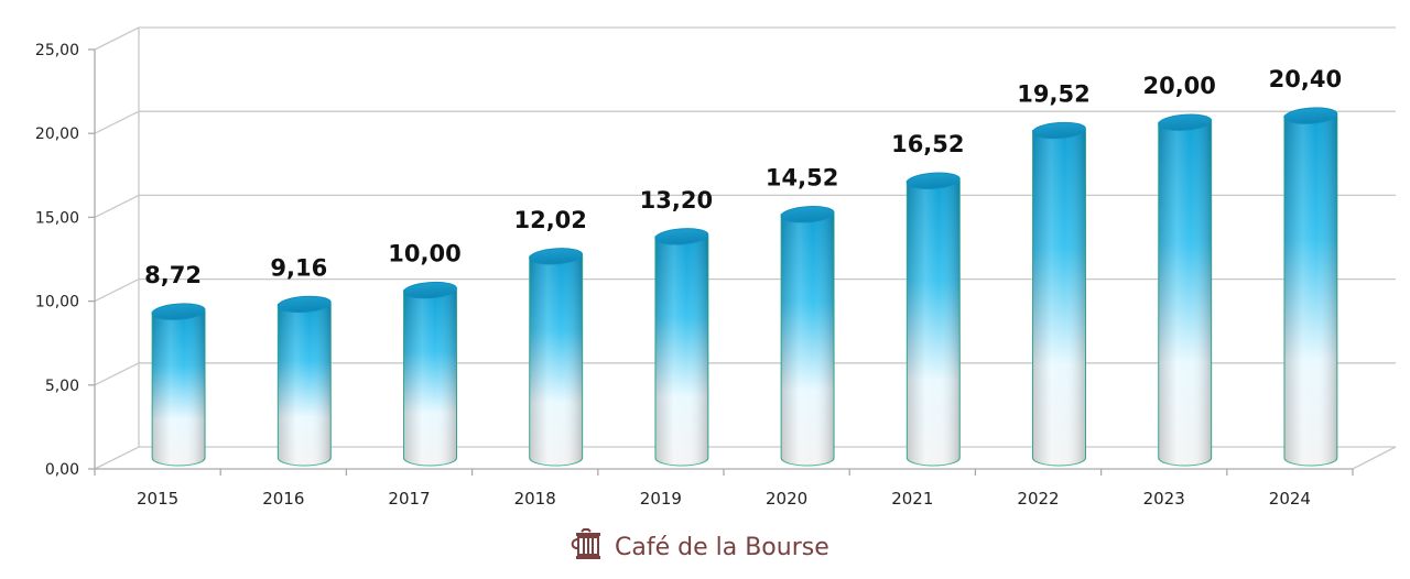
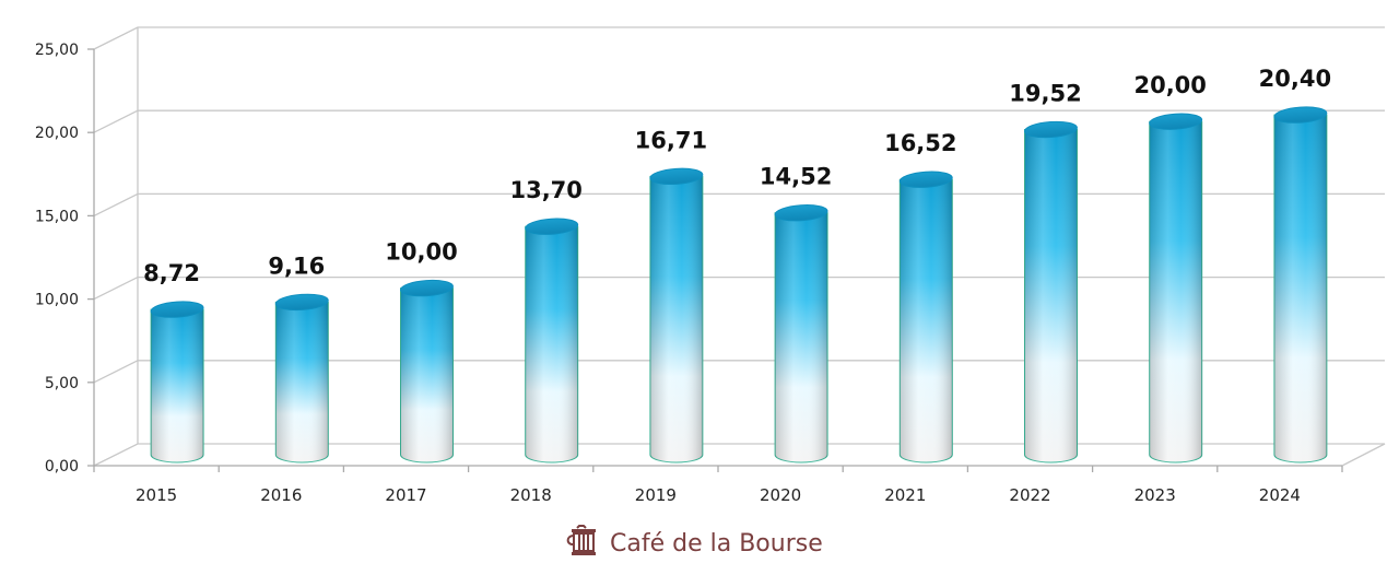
2018: 12,02 -> 13,70
2019: 13,20 -> 16,71
